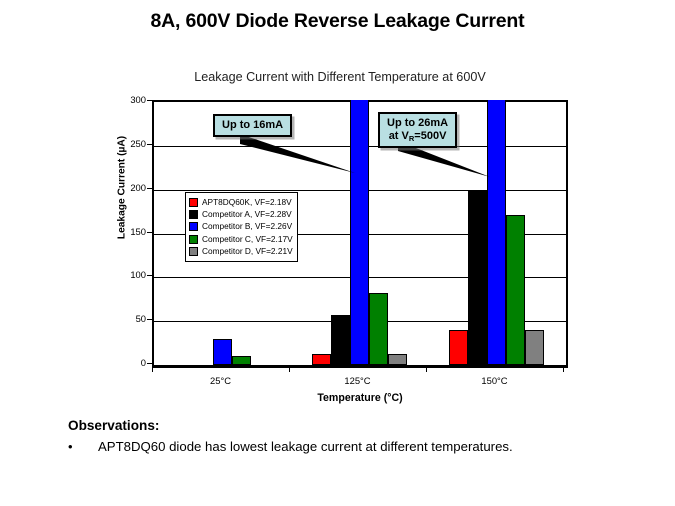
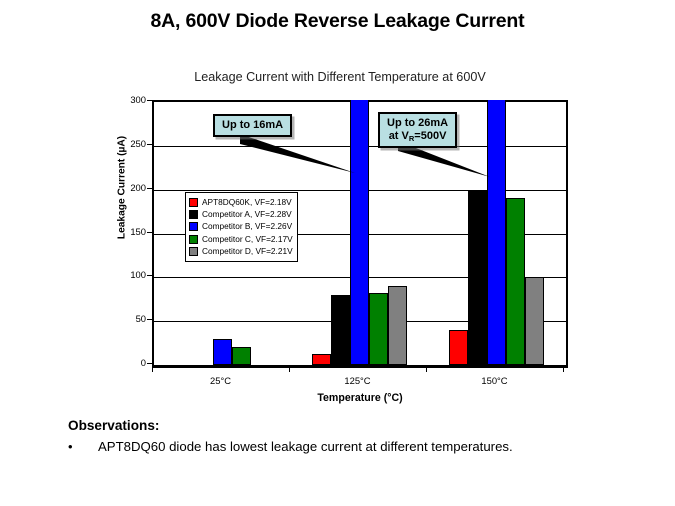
Competitor C, VF=2.17V/25°C: 10 -> 20
Competitor A, VF=2.28V/125°C: 60 -> 80
Competitor D, VF=2.21V/125°C: 10 -> 90
Competitor C, VF=2.17V/150°C: 170 -> 190
Competitor D, VF=2.21V/150°C: 40 -> 100
